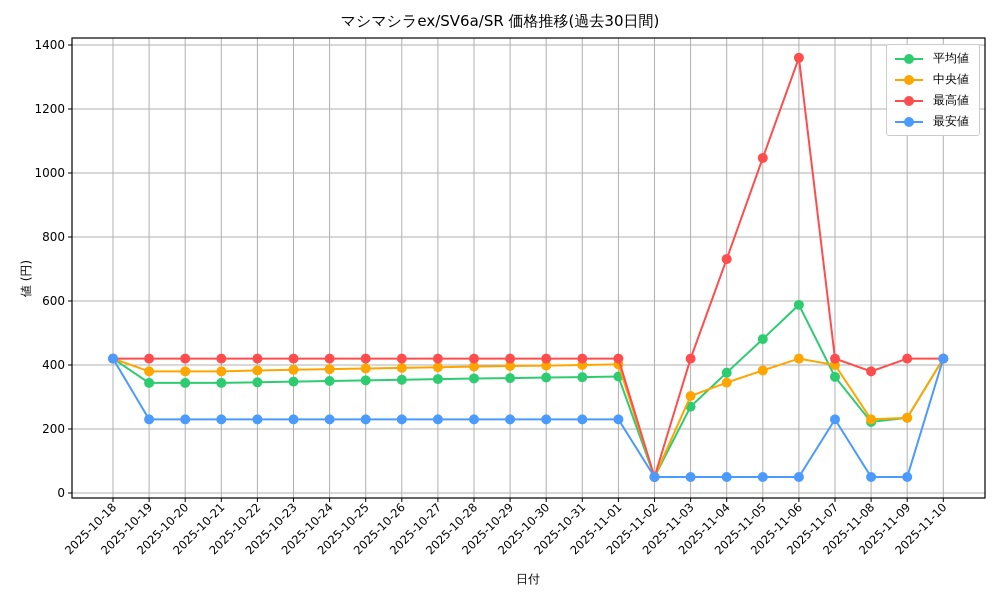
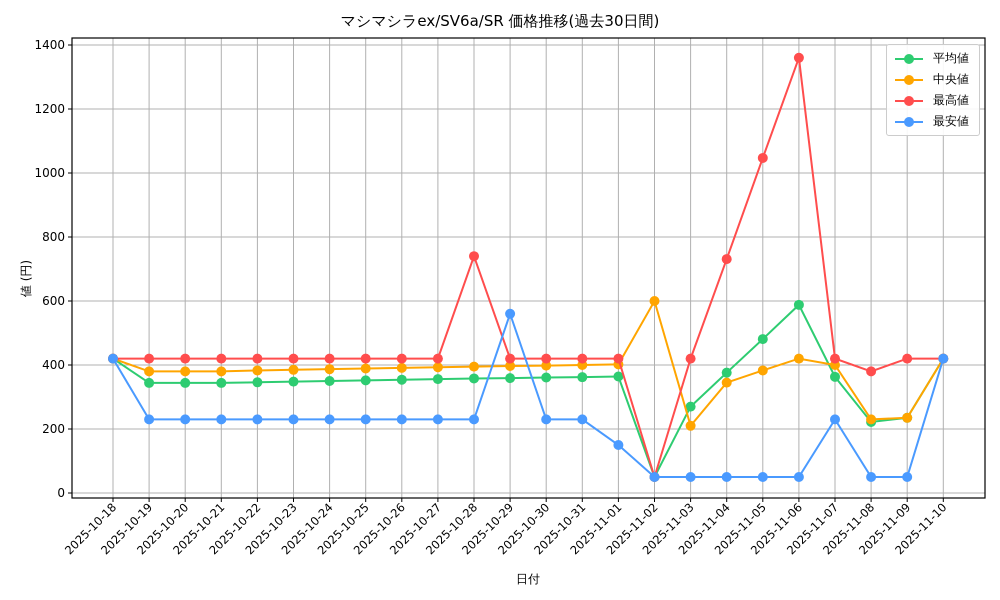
最高値/2025-10-28: 420 -> 740
最安値/2025-10-29: 230 -> 560
最安値/2025-11-01: 230 -> 150
中央値/2025-11-02: 50 -> 600
中央値/2025-11-03: 300 -> 210
